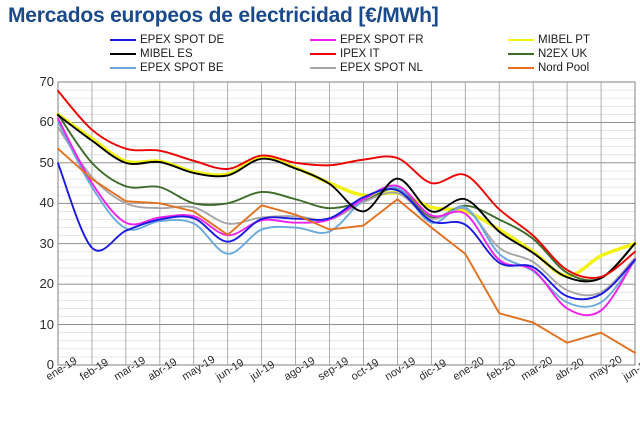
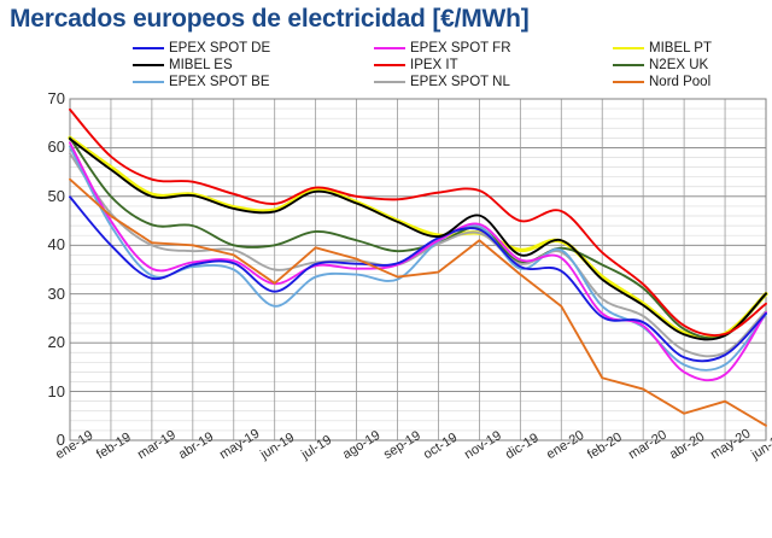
EPEX SPOT DE/feb-19: 29 -> 40
MIBEL ES/oct-19: 38 -> 42
MIBEL PT/ene-20: 38 -> 41
MIBEL PT/may-20: 27 -> 22
